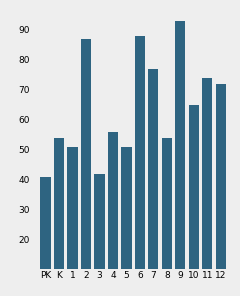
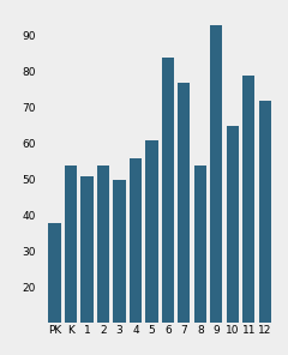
PK: 41 -> 38
2: 87 -> 54
3: 42 -> 50
5: 51 -> 61
6: 88 -> 84
11: 74 -> 79
